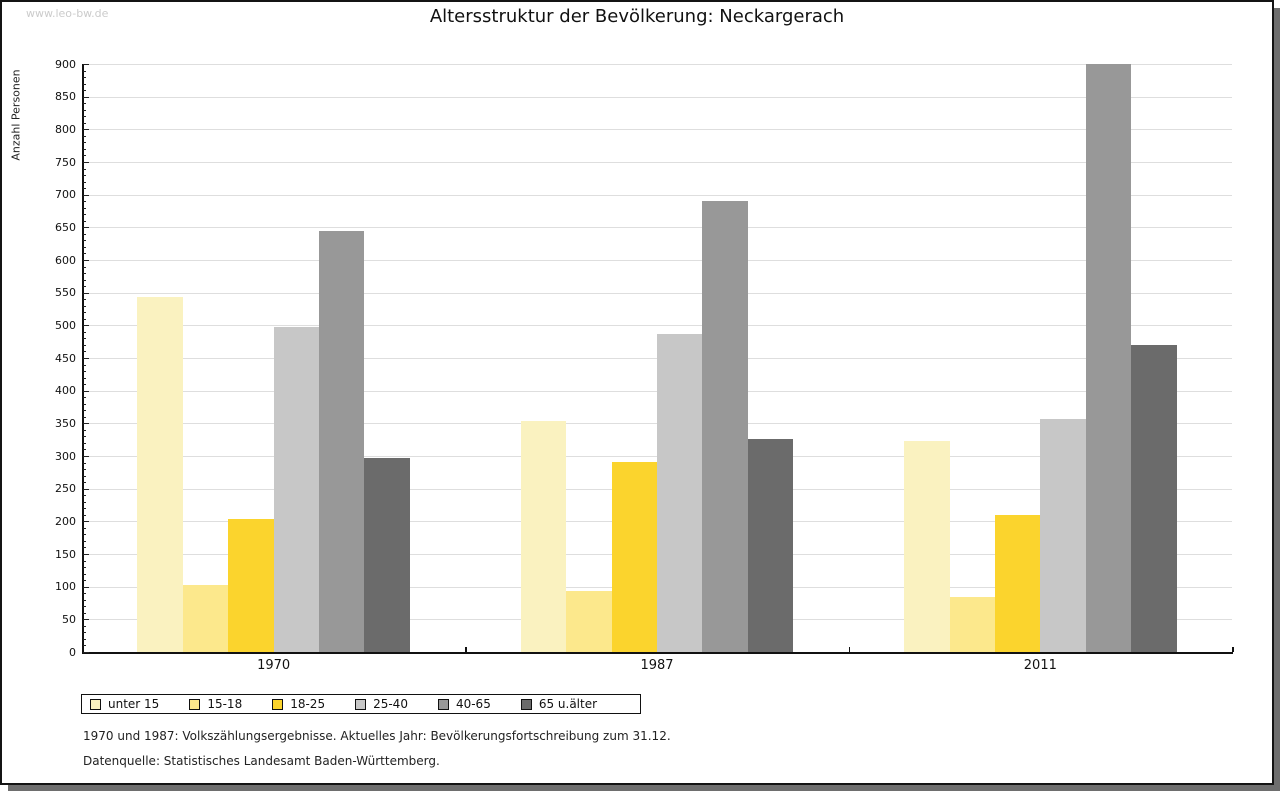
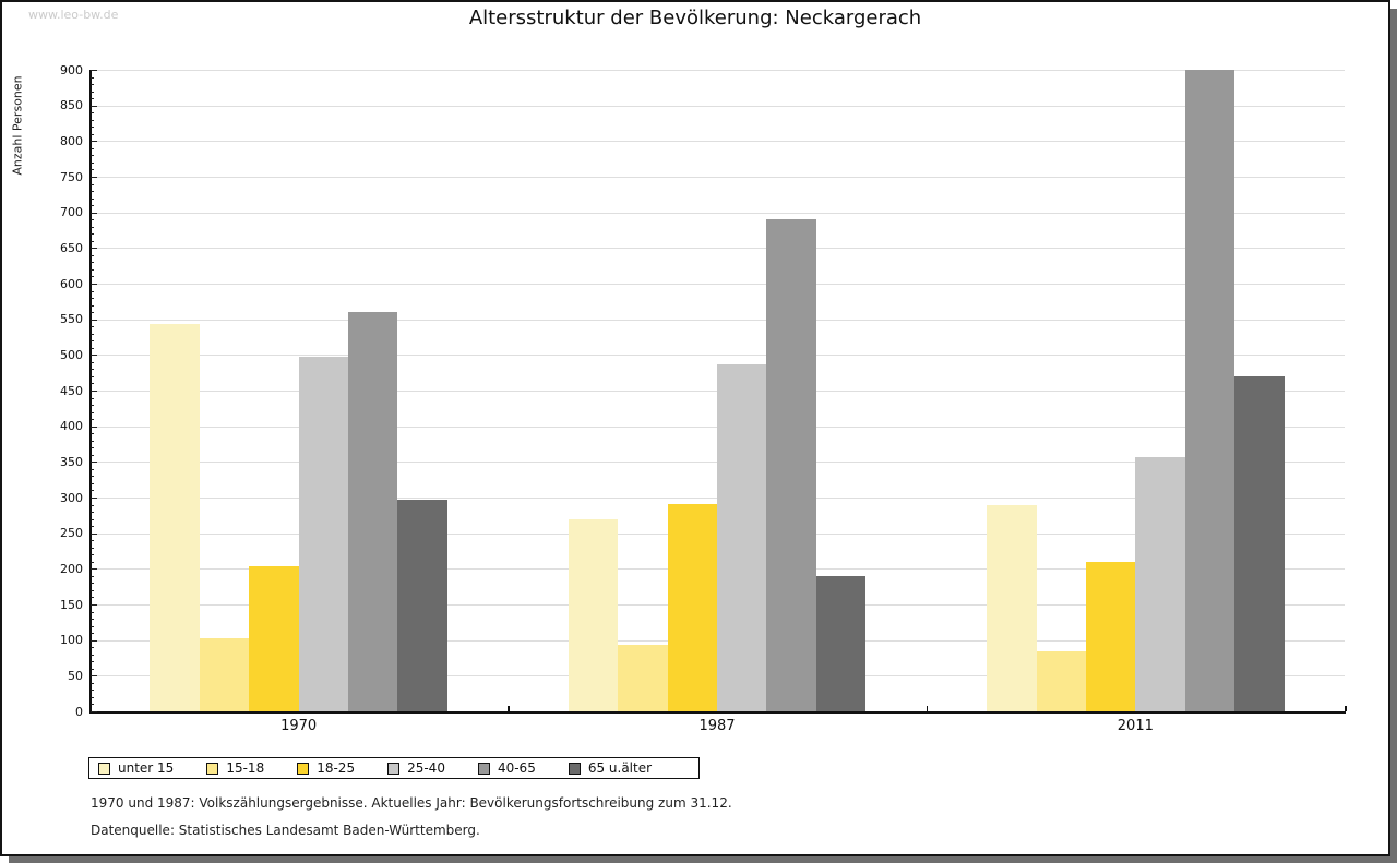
40-65/1970: 640 -> 560
unter 15/1987: 350 -> 270
65 u.älter/1987: 330 -> 190
unter 15/2011: 320 -> 290
